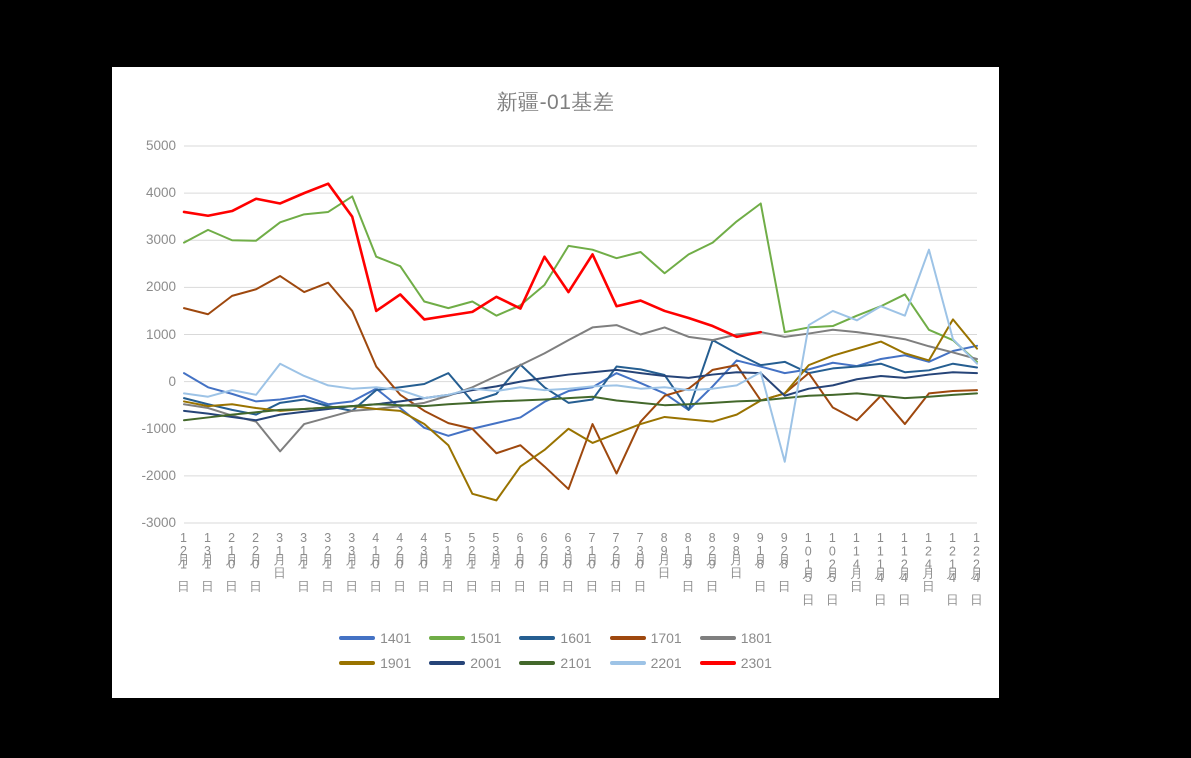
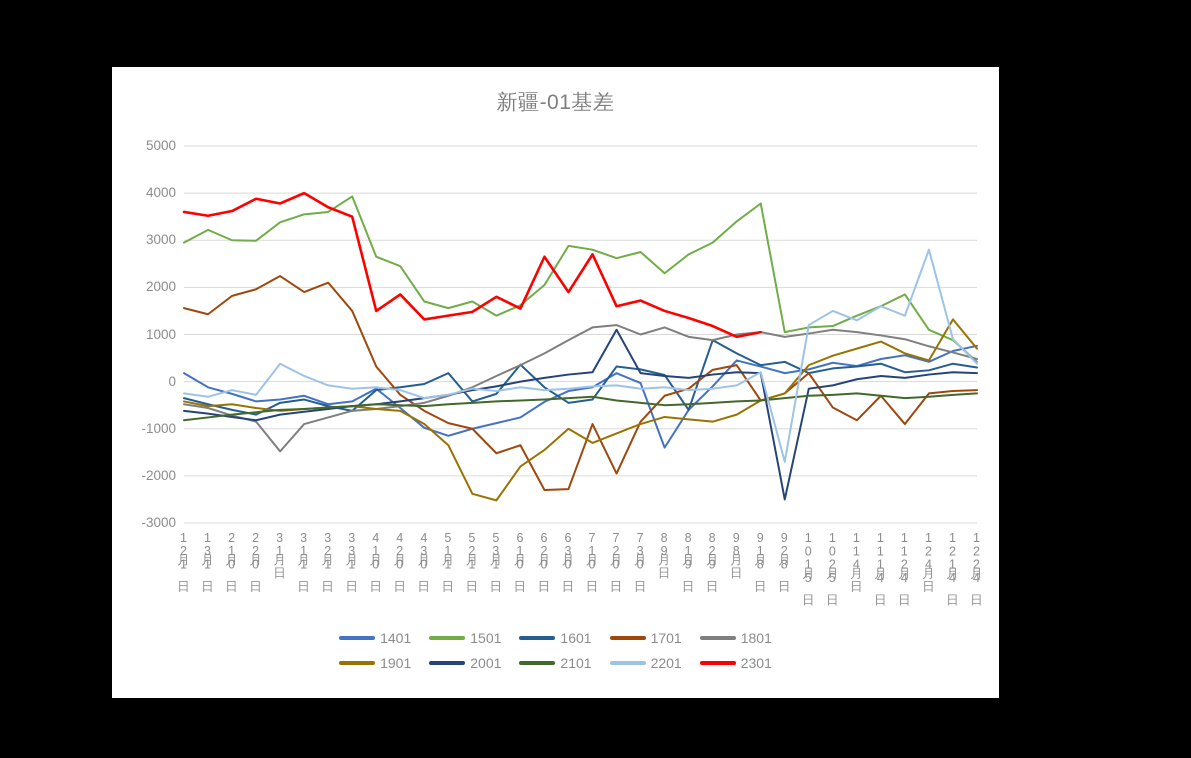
2301/3月21日: 4200 -> 3700
1701/6月20日: -1800 -> -2300
2001/7月20日: 200 -> 1100
1401/8月9日: -200 -> -1400
2001/9月28日: -300 -> -2500
